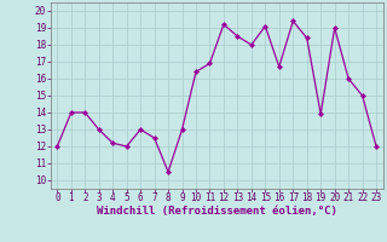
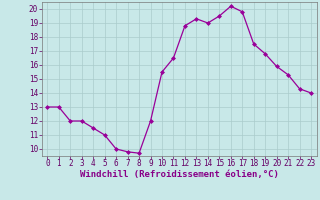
0: 12.0 -> 13.0
1: 14.0 -> 13.0
2: 14.0 -> 12.0
3: 13.0 -> 12.0
4: 12.2 -> 11.5
5: 12.0 -> 11.0
6: 13.0 -> 10.0
7: 12.5 -> 9.8
8: 10.5 -> 9.7
9: 13.0 -> 12.0
10: 16.4 -> 15.5
11: 16.9 -> 16.5
12: 19.2 -> 18.8
13: 18.5 -> 19.3
14: 18.0 -> 19.0
15: 19.1 -> 19.5
16: 16.7 -> 20.2
17: 19.4 -> 19.8
18: 18.4 -> 17.5
19: 13.9 -> 16.8
20: 19.0 -> 15.9
21: 16.0 -> 15.3
22: 15.0 -> 14.3
23: 12.0 -> 14.0
